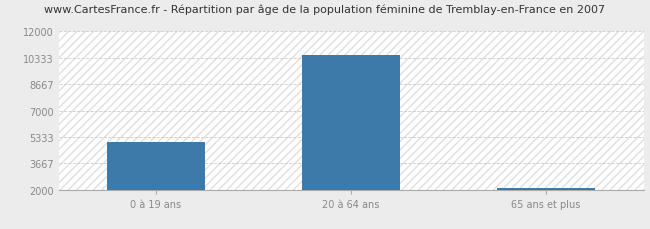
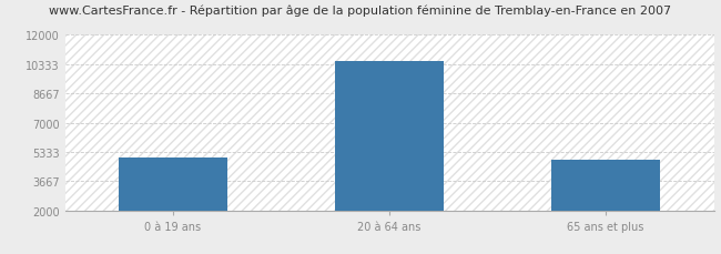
65 ans et plus: 2100 -> 4900
